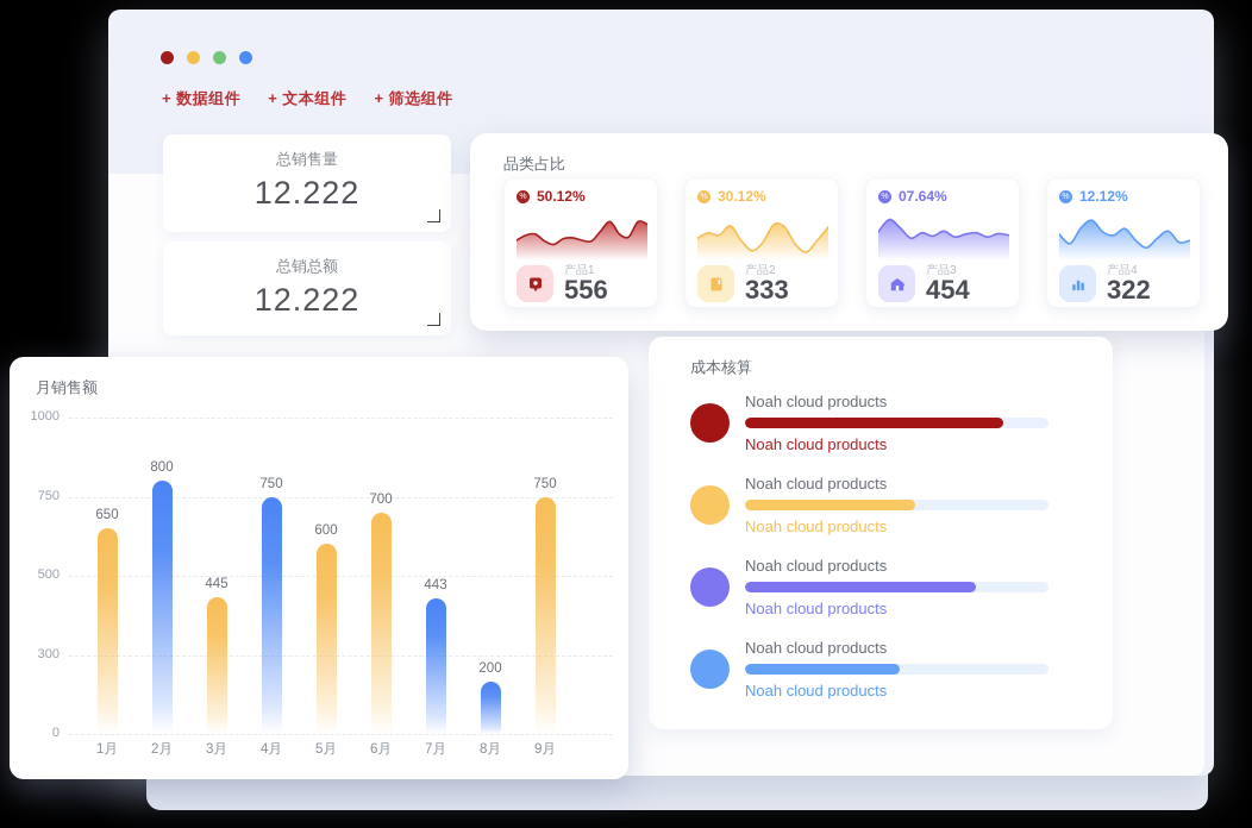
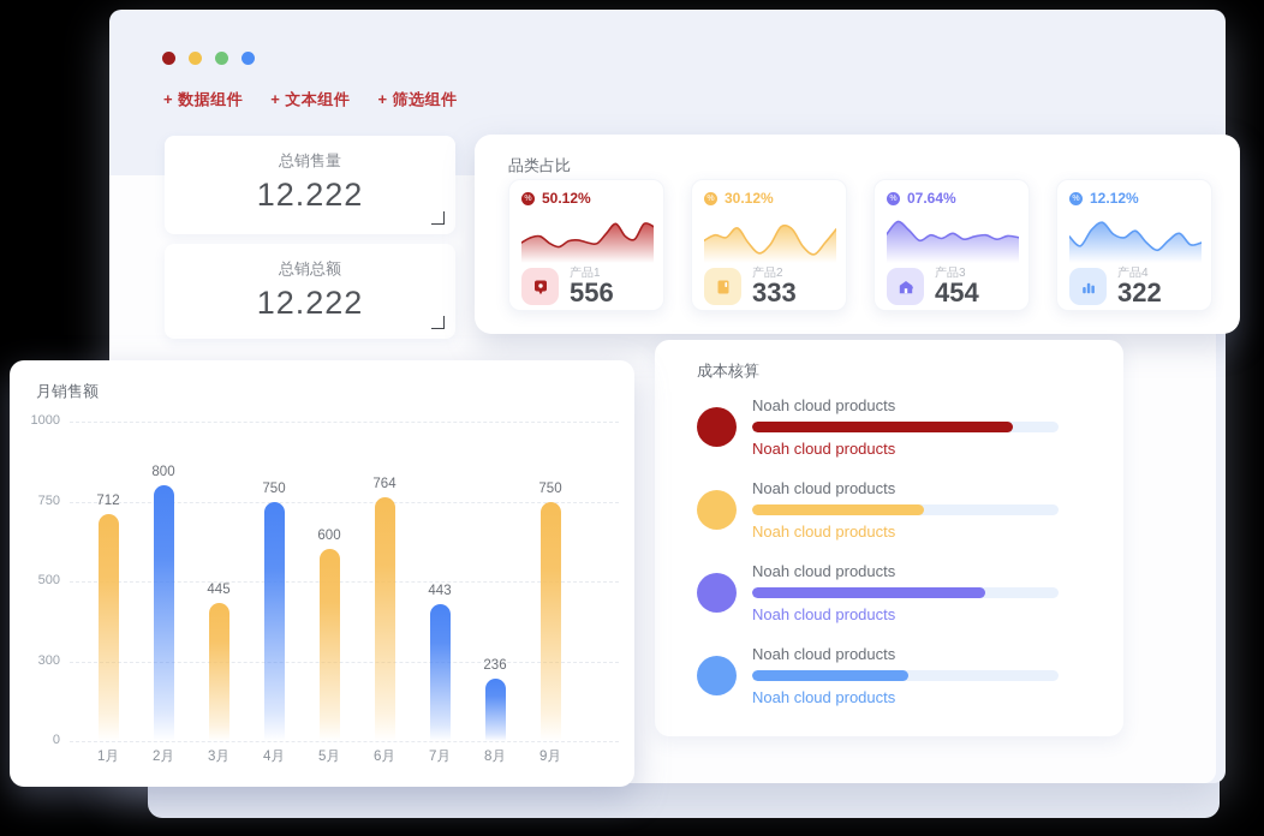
月销售额/1月: 650 -> 712
月销售额/6月: 700 -> 764
月销售额/8月: 200 -> 236
